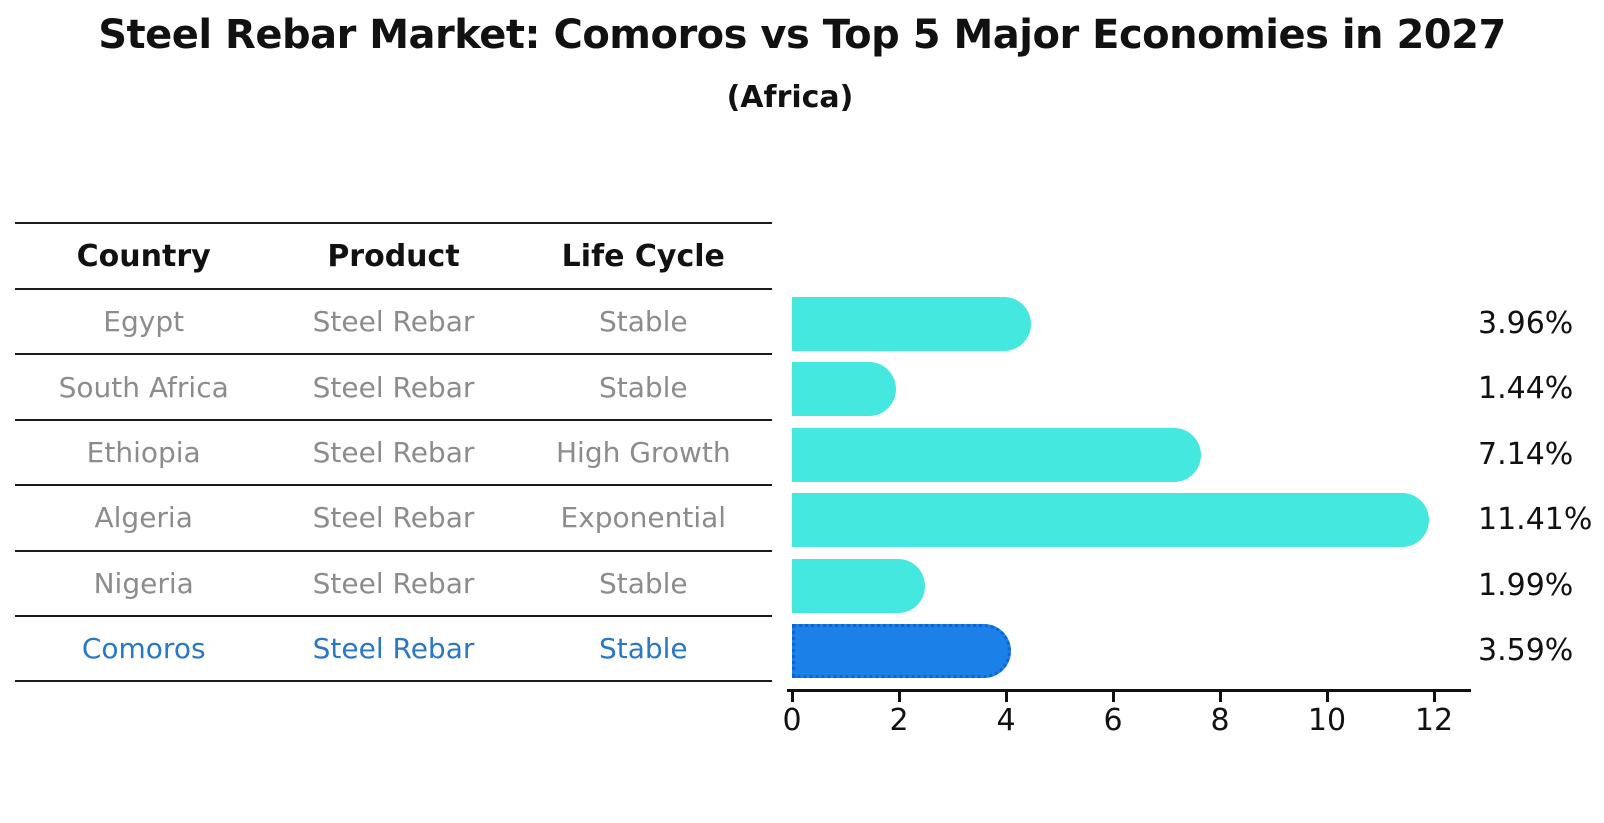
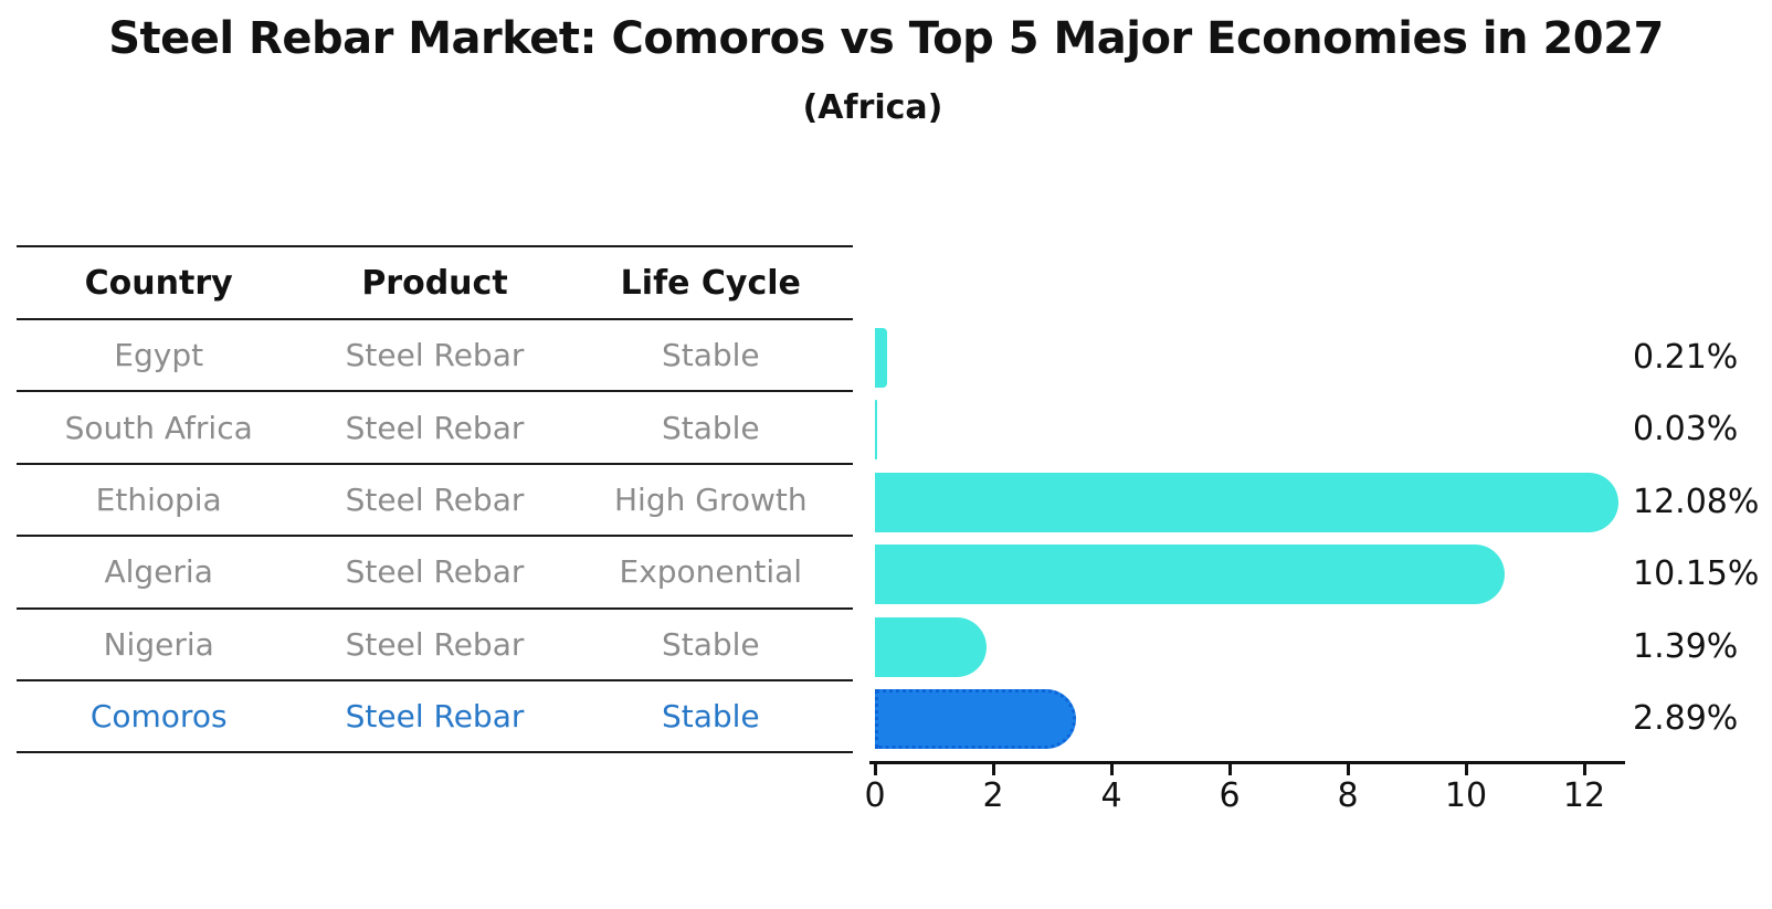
Egypt: 3.96% -> 0.21%
South Africa: 1.44% -> 0.03%
Ethiopia: 7.14% -> 12.08%
Algeria: 11.41% -> 10.15%
Nigeria: 1.99% -> 1.39%
Comoros: 3.59% -> 2.89%
